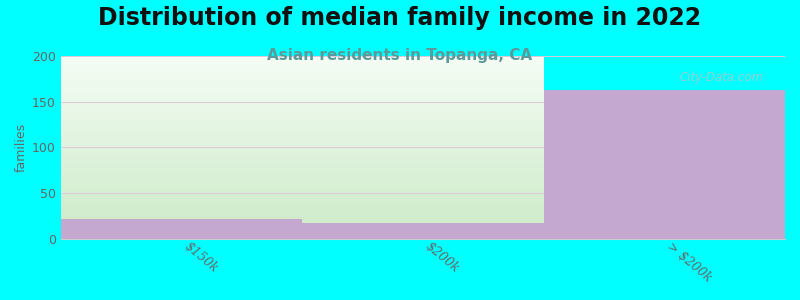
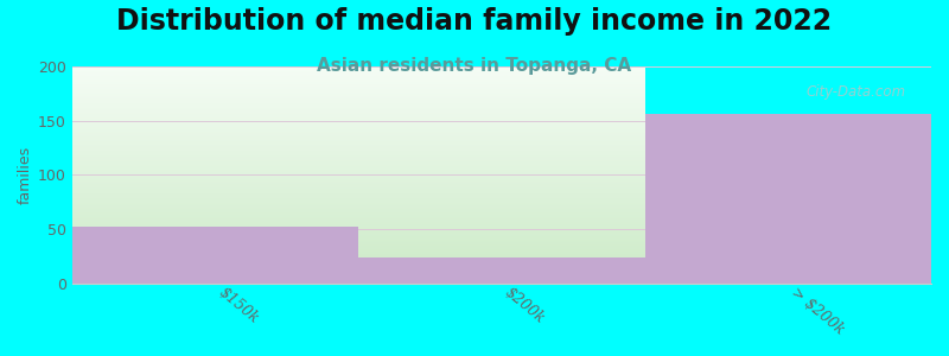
$150k: 22 -> 52
$200k: 17 -> 24
> $200k: 163 -> 156
